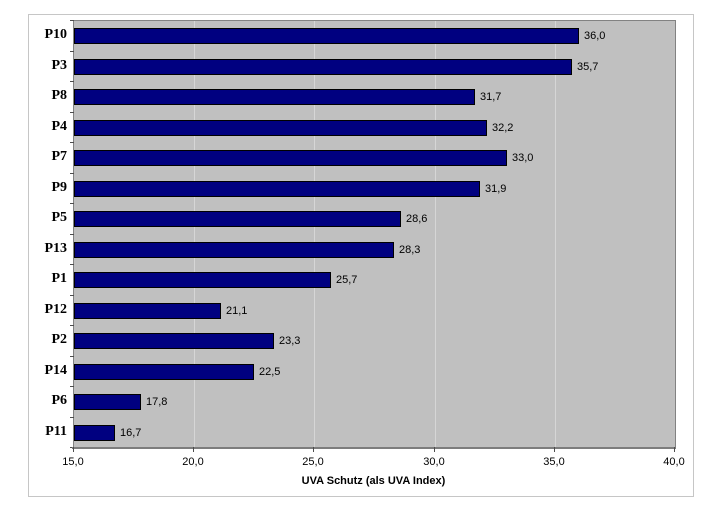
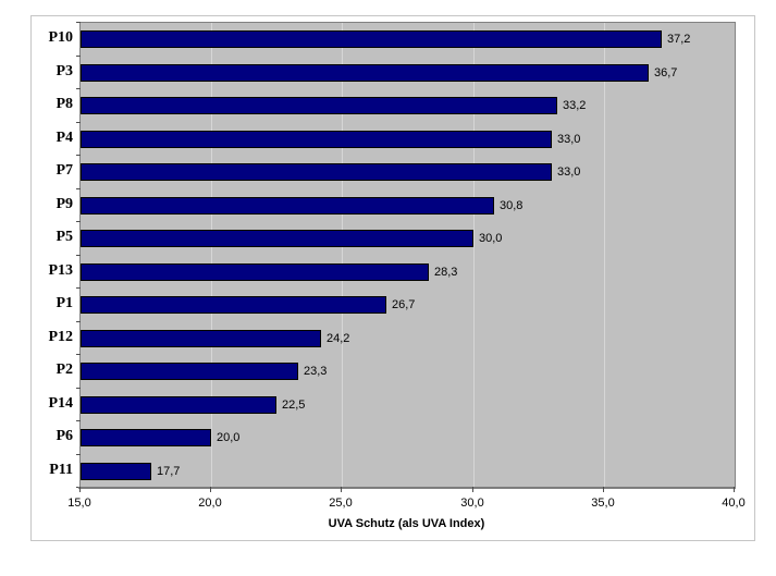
P10: 36,0 -> 37,2
P3: 35,7 -> 36,7
P8: 31,7 -> 33,2
P4: 32,2 -> 33,0
P9: 31,9 -> 30,8
P5: 28,6 -> 30,0
P1: 25,7 -> 26,7
P12: 21,1 -> 24,2
P6: 17,8 -> 20,0
P11: 16,7 -> 17,7
